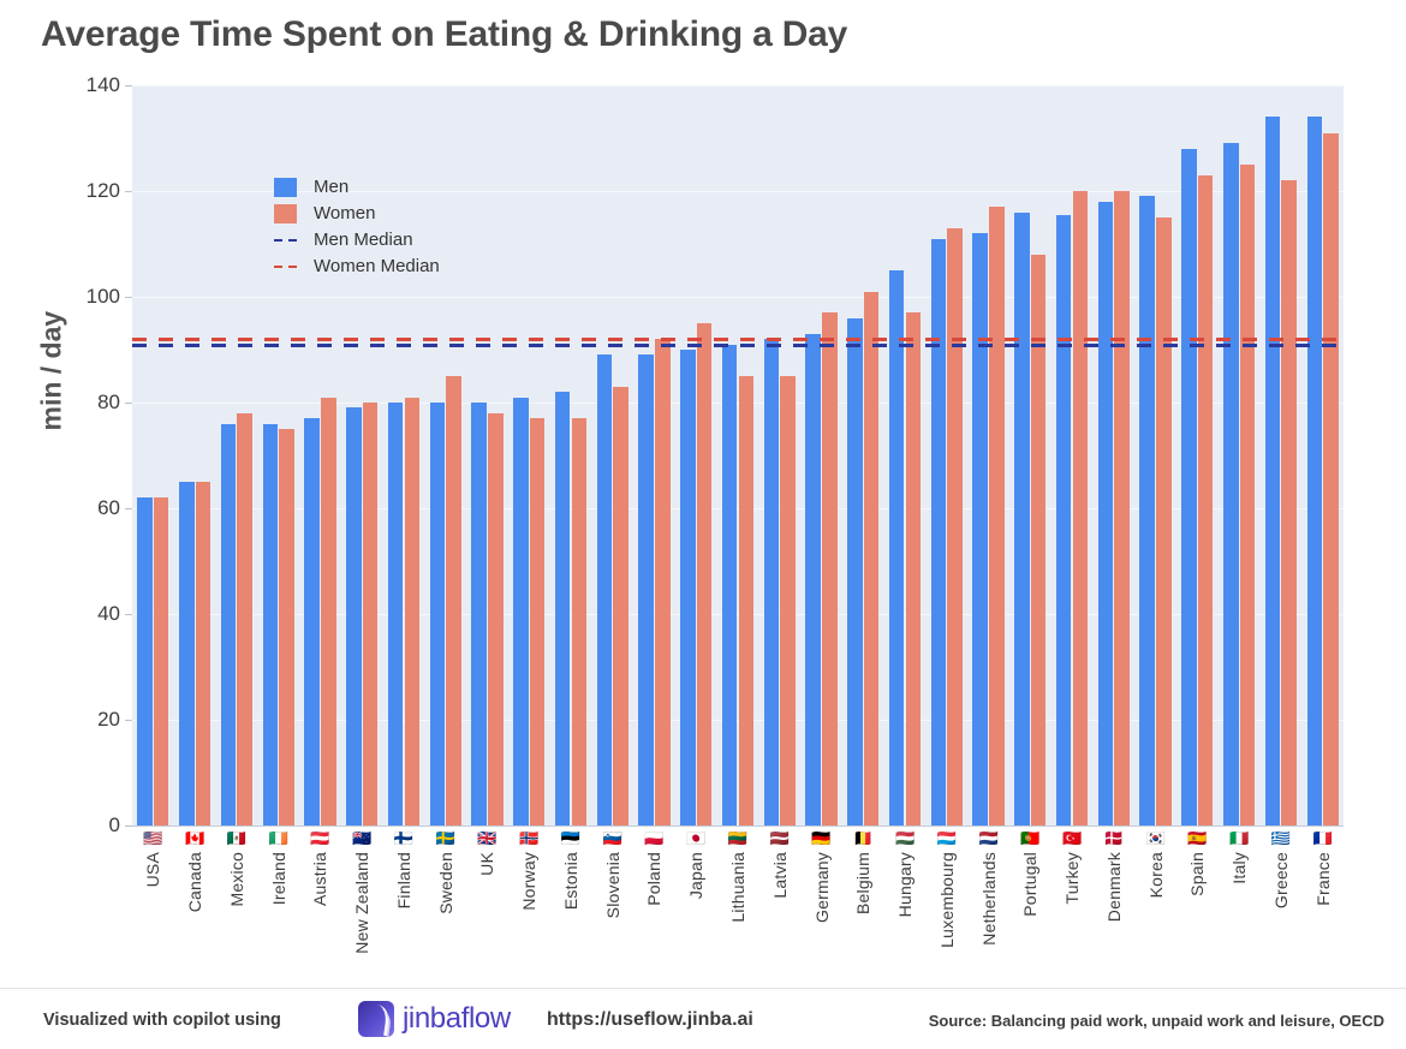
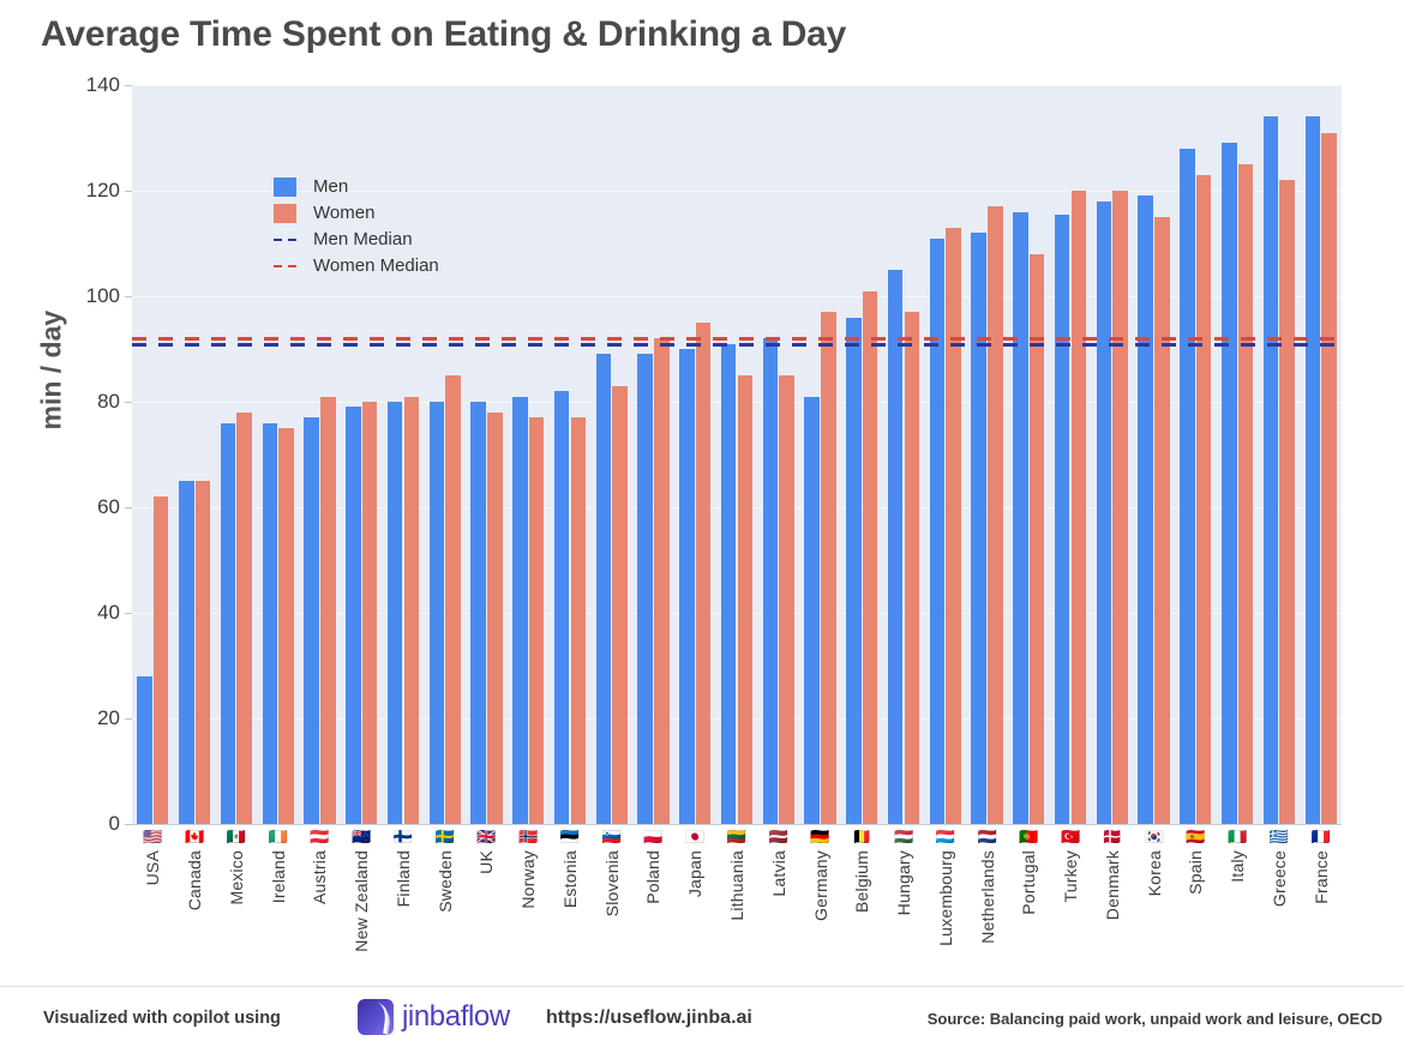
Men/USA: 62 -> 28
Men/Germany: 93 -> 81
